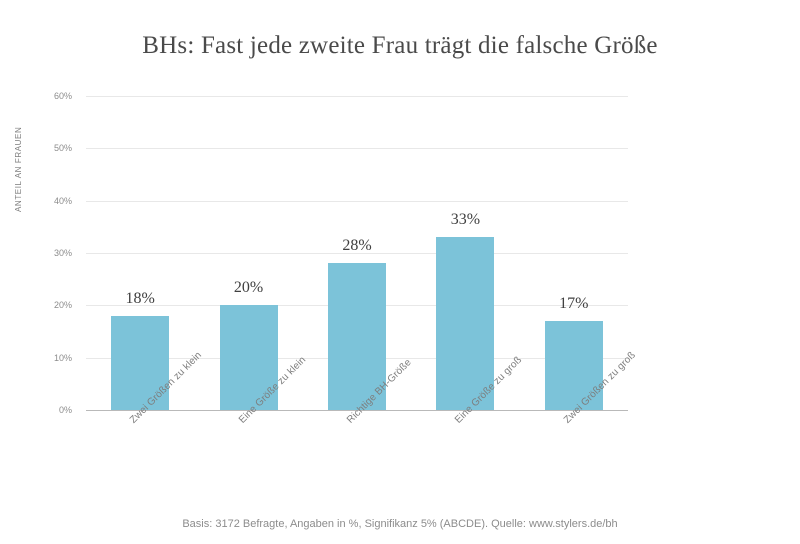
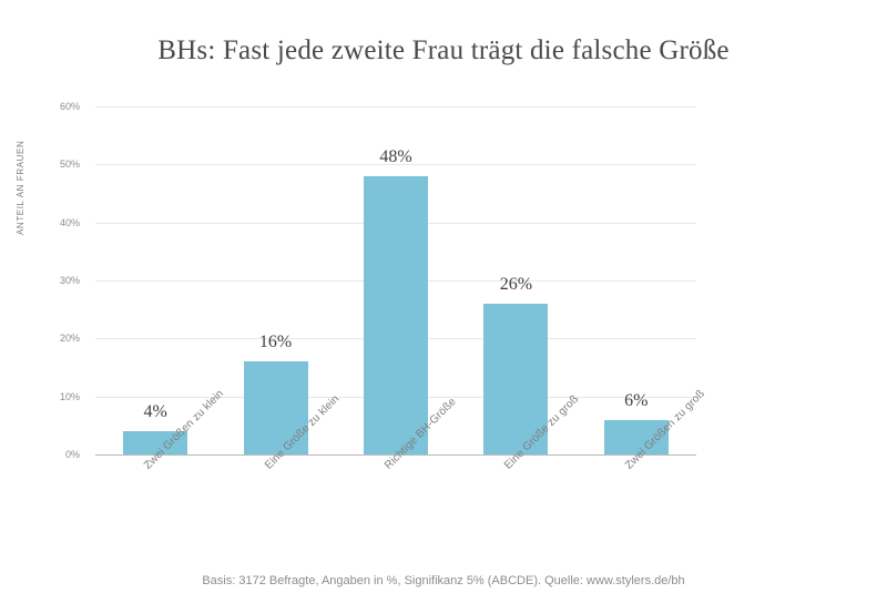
Zwei Größen zu klein: 18% -> 4%
Eine Größe zu klein: 20% -> 16%
Richtige BH-Größe: 28% -> 48%
Eine Größe zu groß: 33% -> 26%
Zwei Größen zu groß: 17% -> 6%
